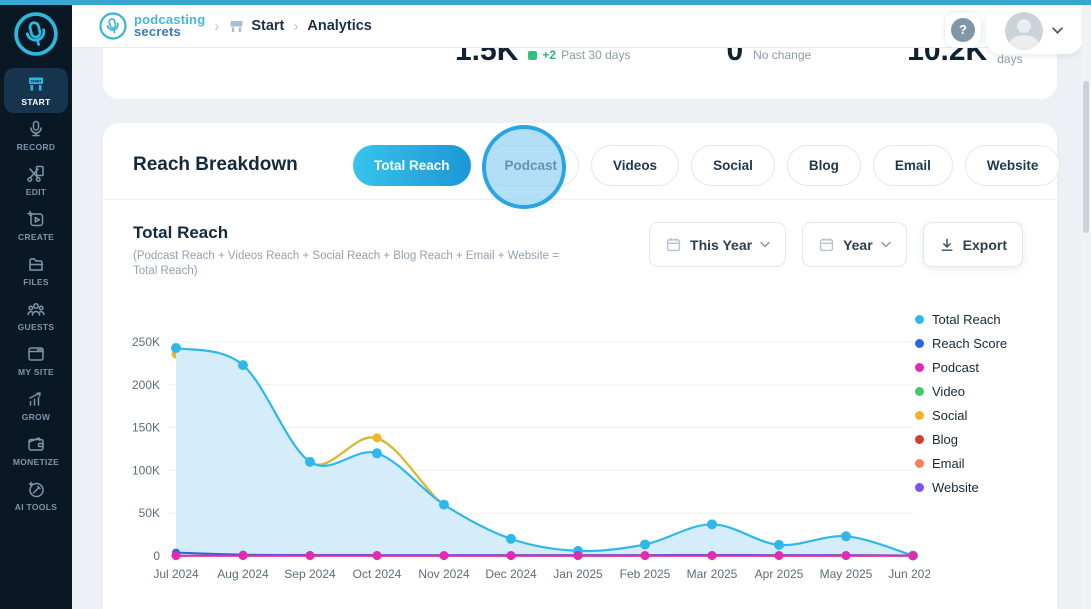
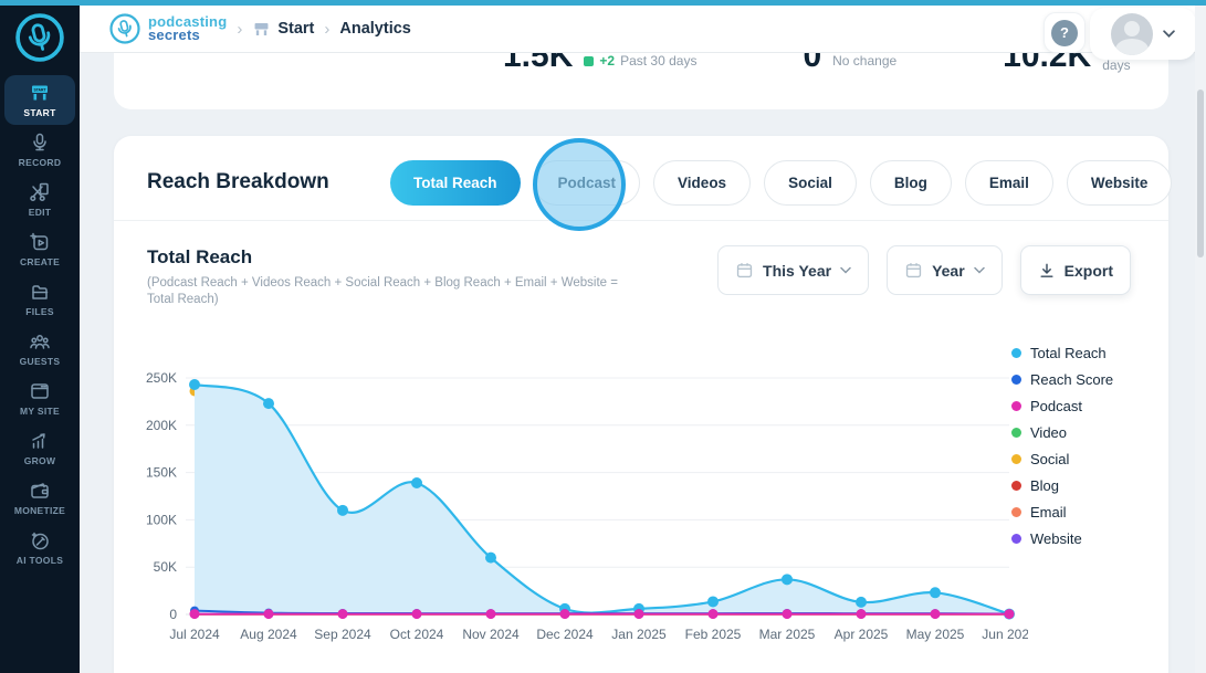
Total Reach/Oct 2024: 120K -> 140K
Total Reach/Dec 2024: 20K -> 10K
